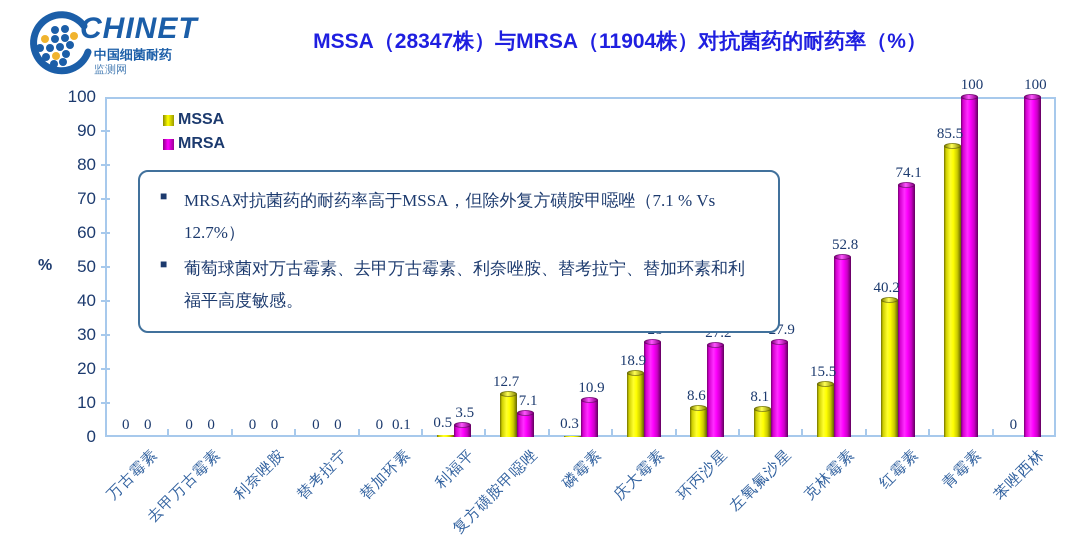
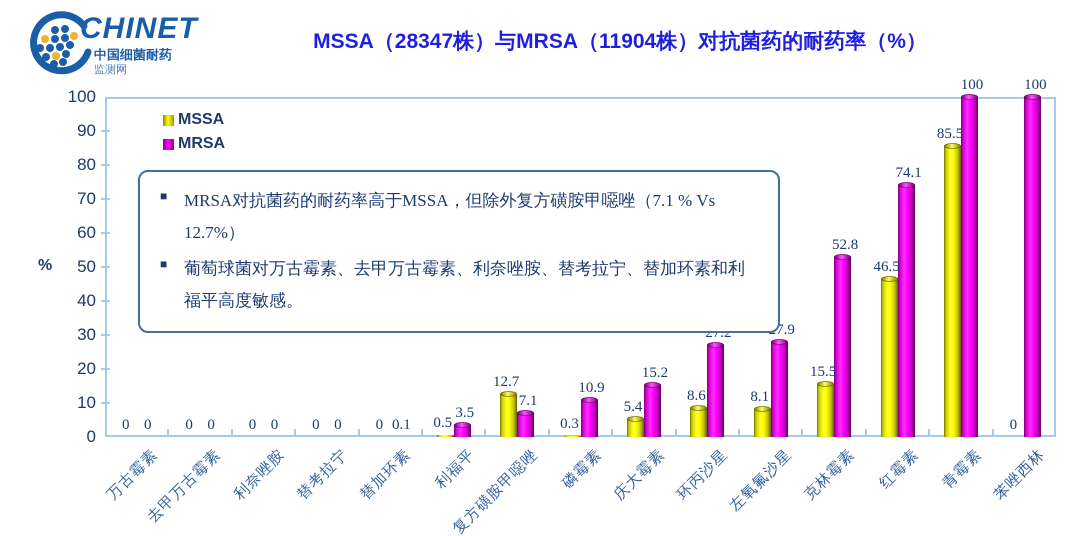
MSSA/庆大霉素: 18.9 -> 5.4
MRSA/庆大霉素: 28 -> 15.2
MSSA/红霉素: 40.2 -> 46.5
